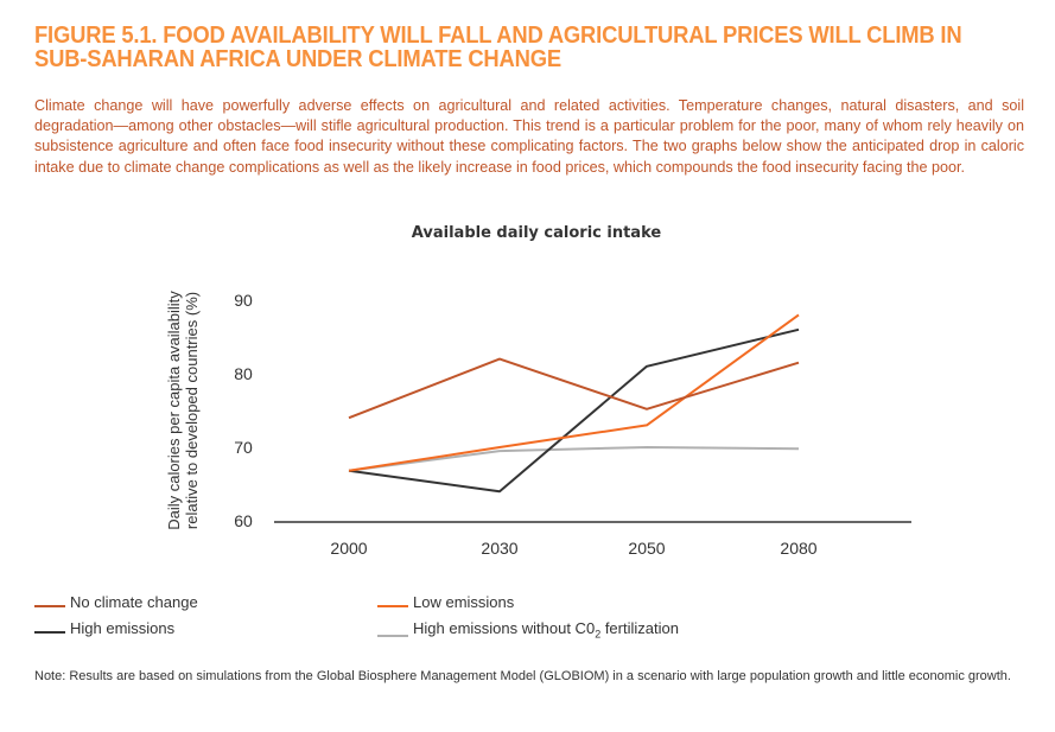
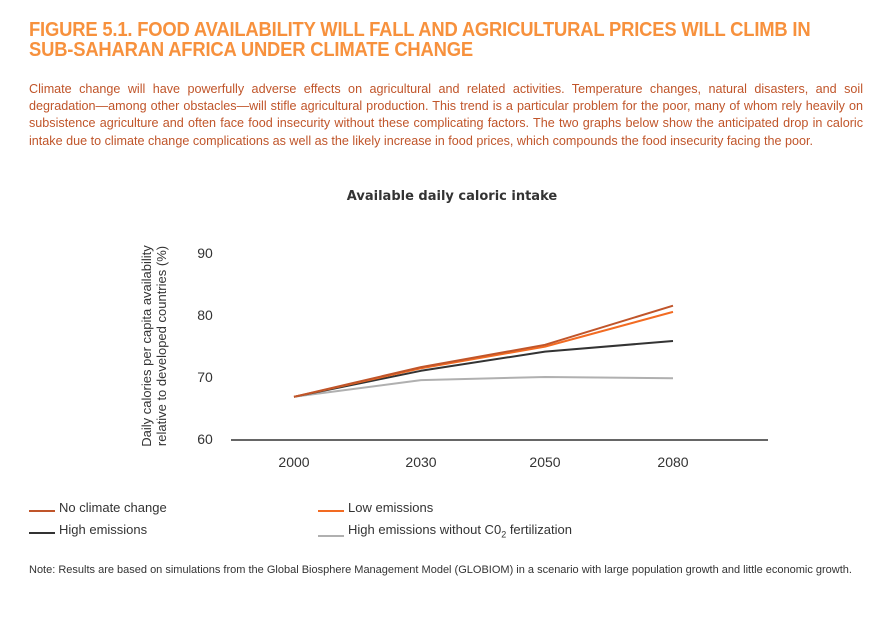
No climate change/2000: 74 -> 67
No climate change/2030: 82 -> 72
Low emissions/2030: 70 -> 71
High emissions/2030: 64 -> 71
Low emissions/2050: 73 -> 75
High emissions/2050: 81 -> 74
Low emissions/2080: 88 -> 80
High emissions/2080: 86 -> 76
